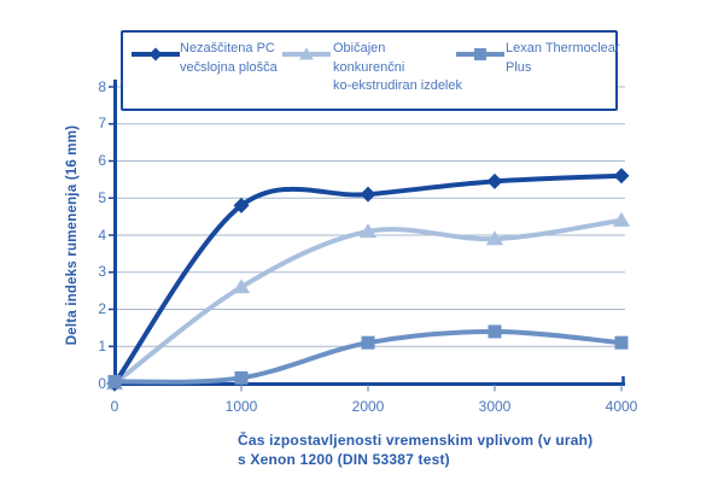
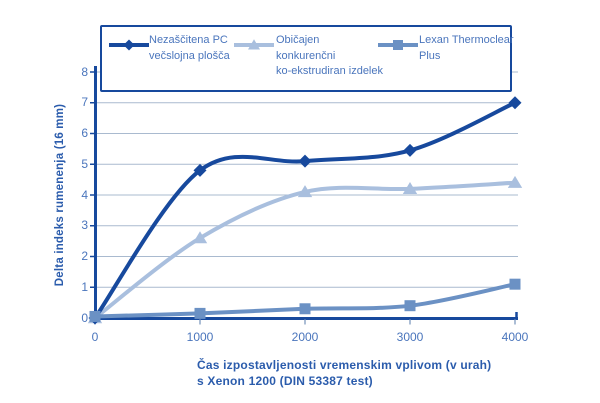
Lexan Thermoclear Plus/2000: 1.1 -> 0.3
Običajen konkurenčni ko-ekstrudiran izdelek/3000: 3.9 -> 4.2
Lexan Thermoclear Plus/3000: 1.4 -> 0.4
Nezaščitena PC večslojna plošča/4000: 5.6 -> 7.0
